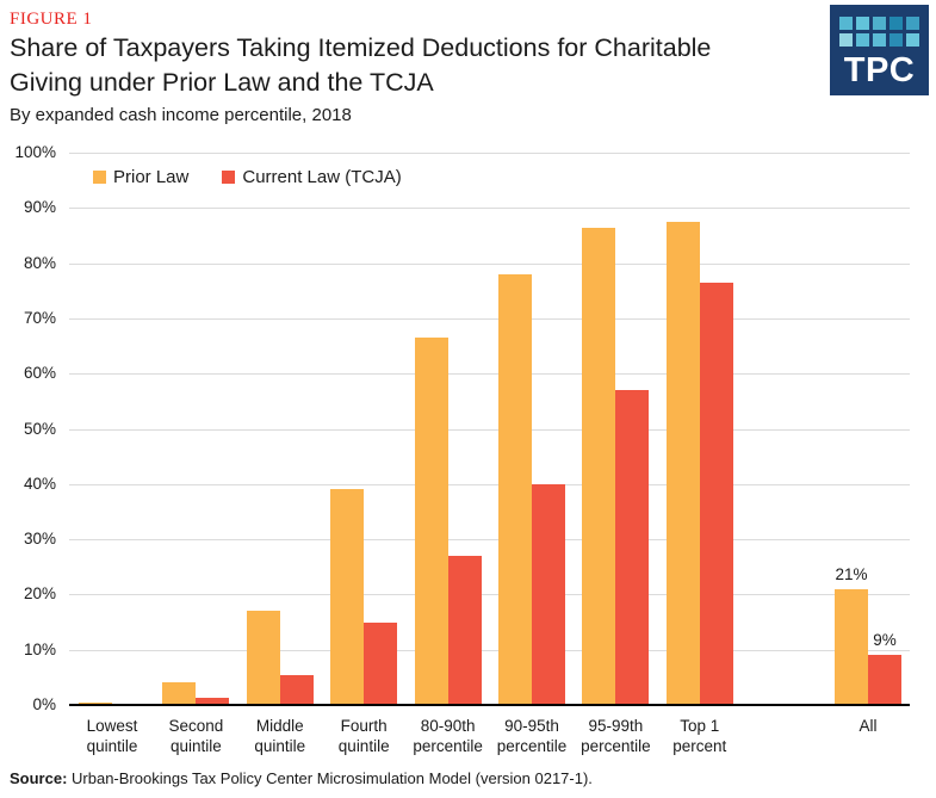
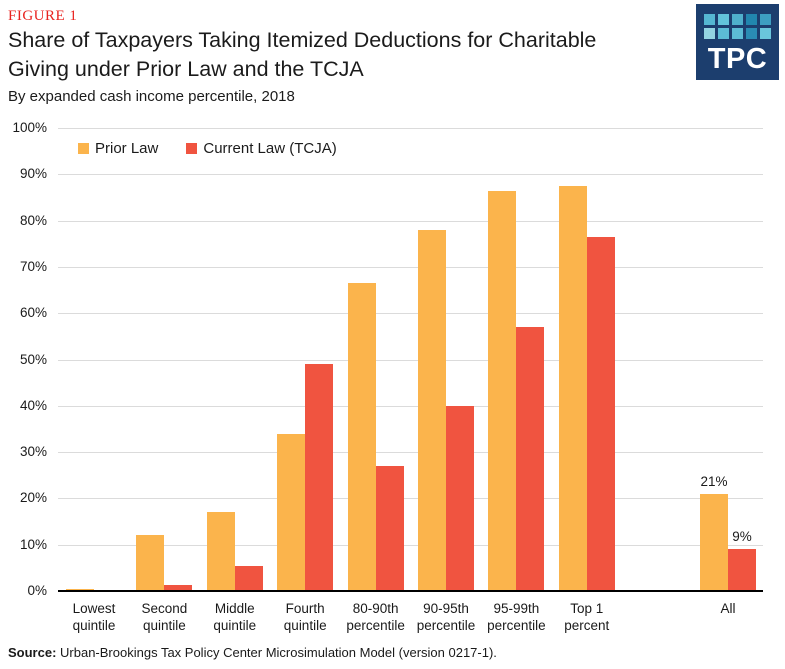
Prior Law/Second quintile: 4% -> 12%
Prior Law/Fourth quintile: 39% -> 34%
Current Law (TCJA)/Fourth quintile: 15% -> 49%
